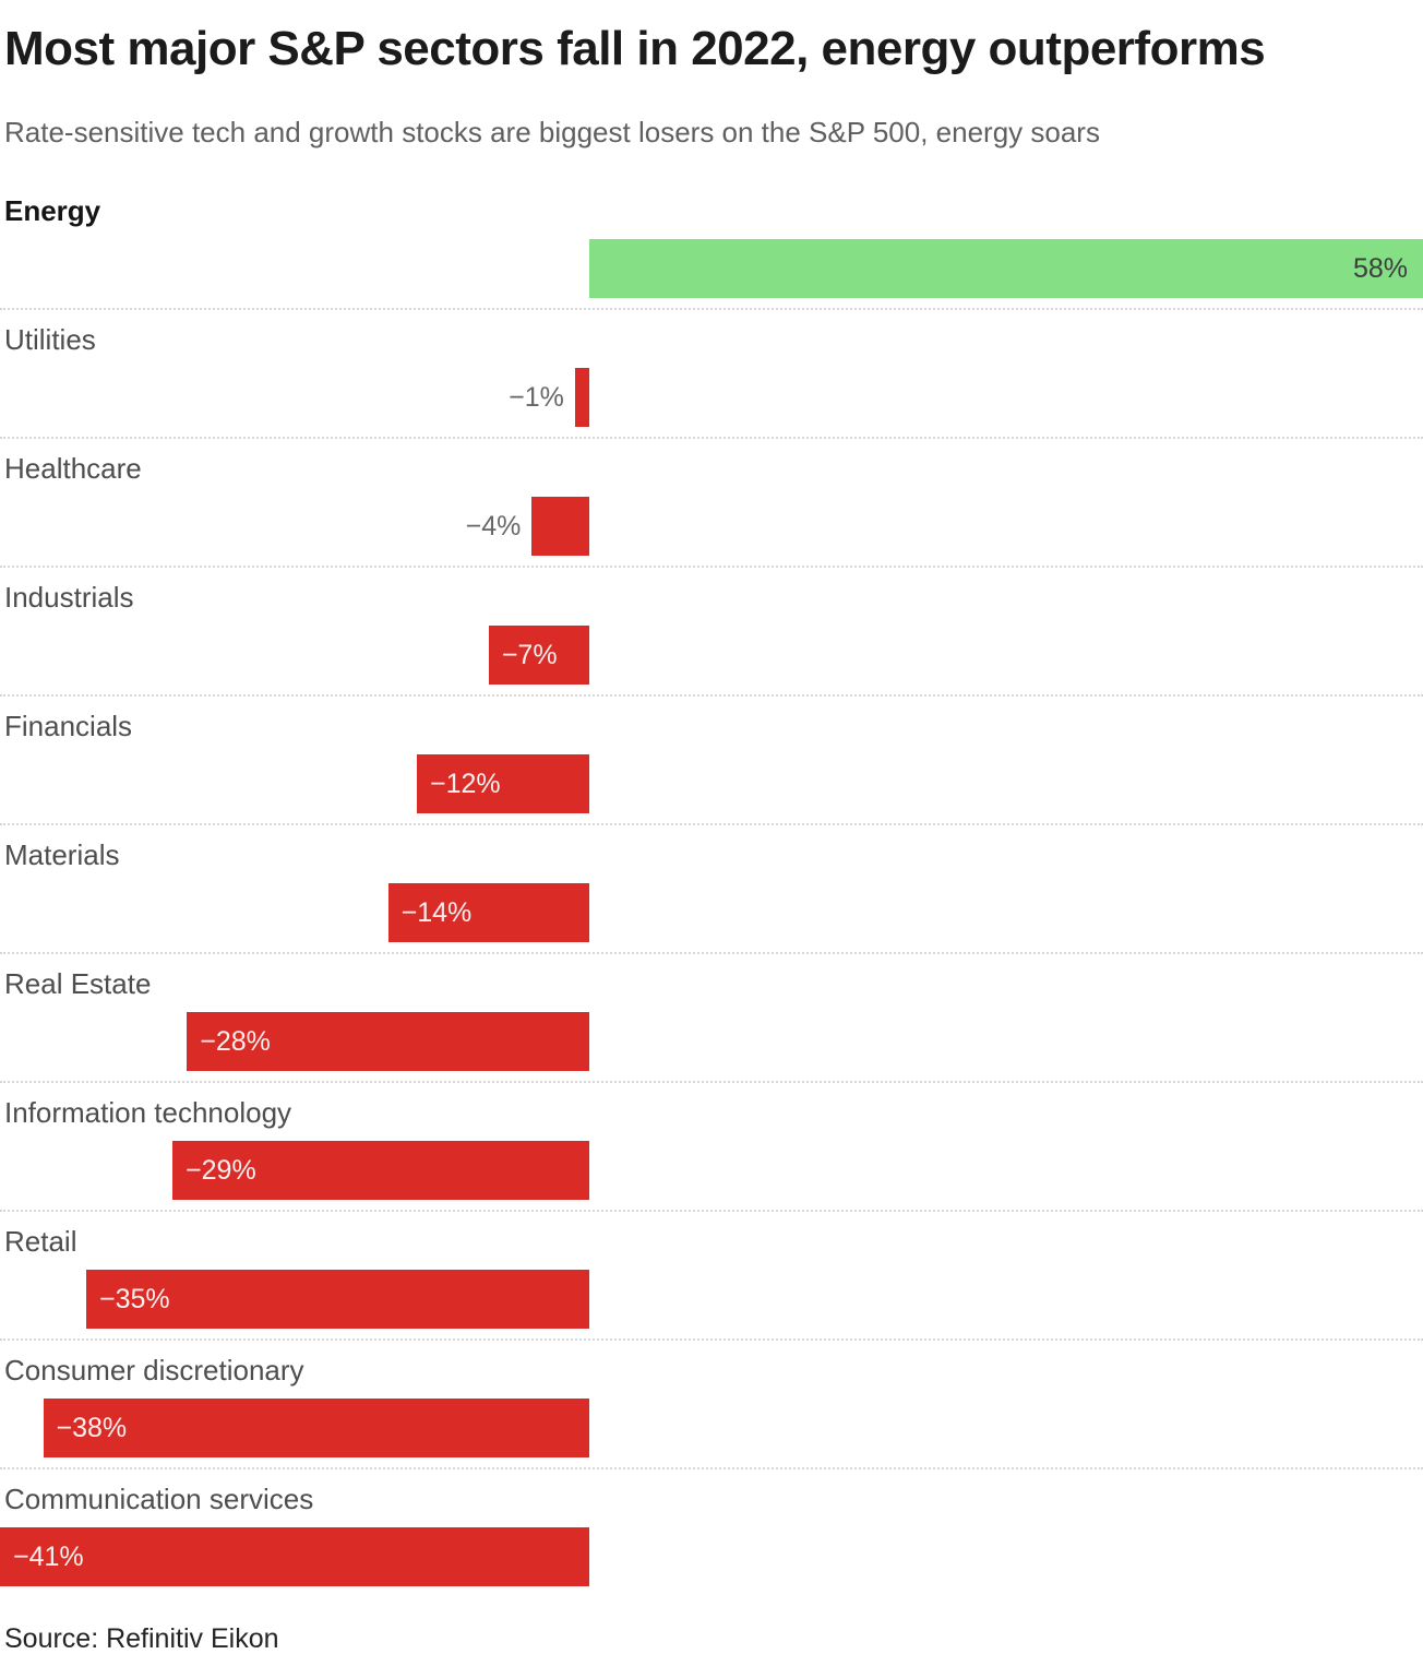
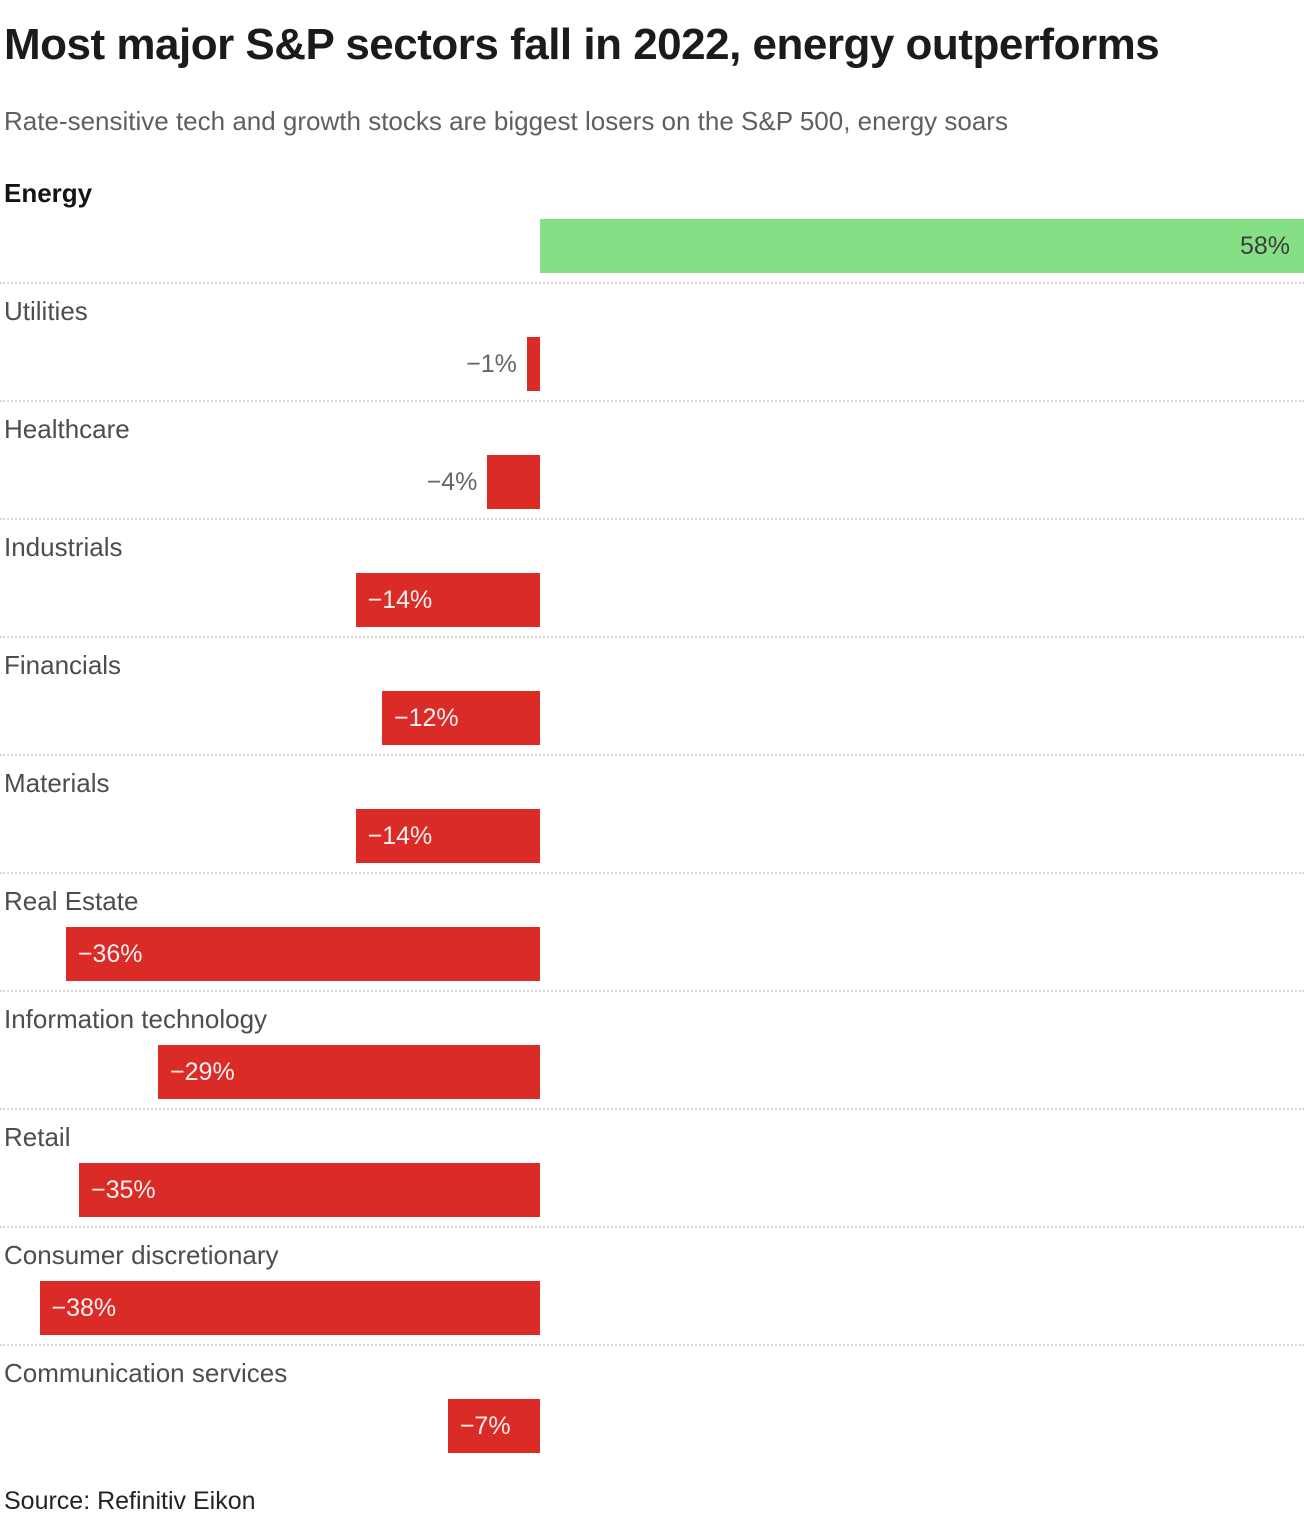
Industrials: −7% -> −14%
Real Estate: −28% -> −36%
Communication services: −41% -> −7%
